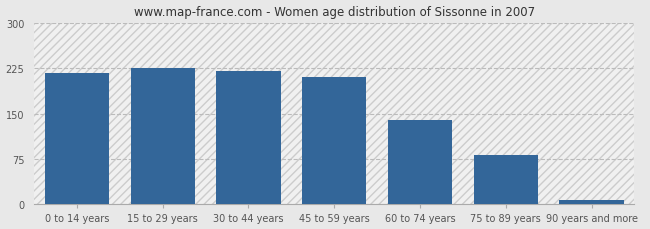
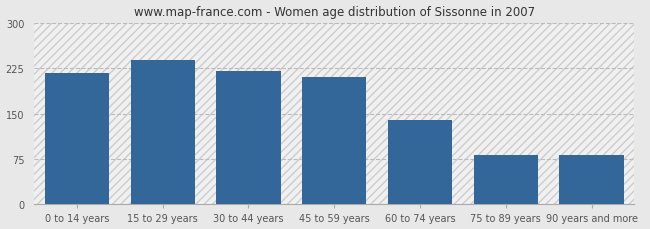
15 to 29 years: 226 -> 238
90 years and more: 8 -> 82
